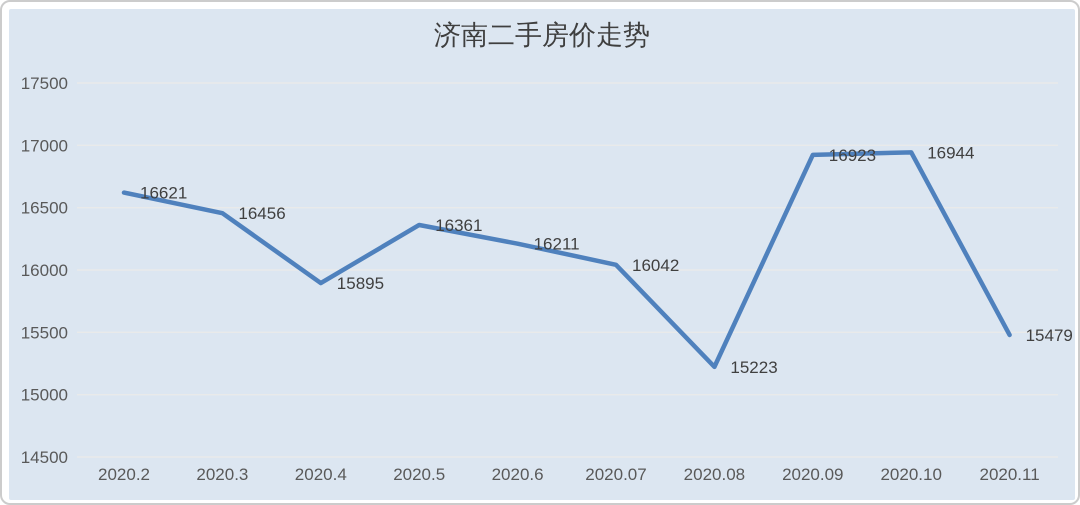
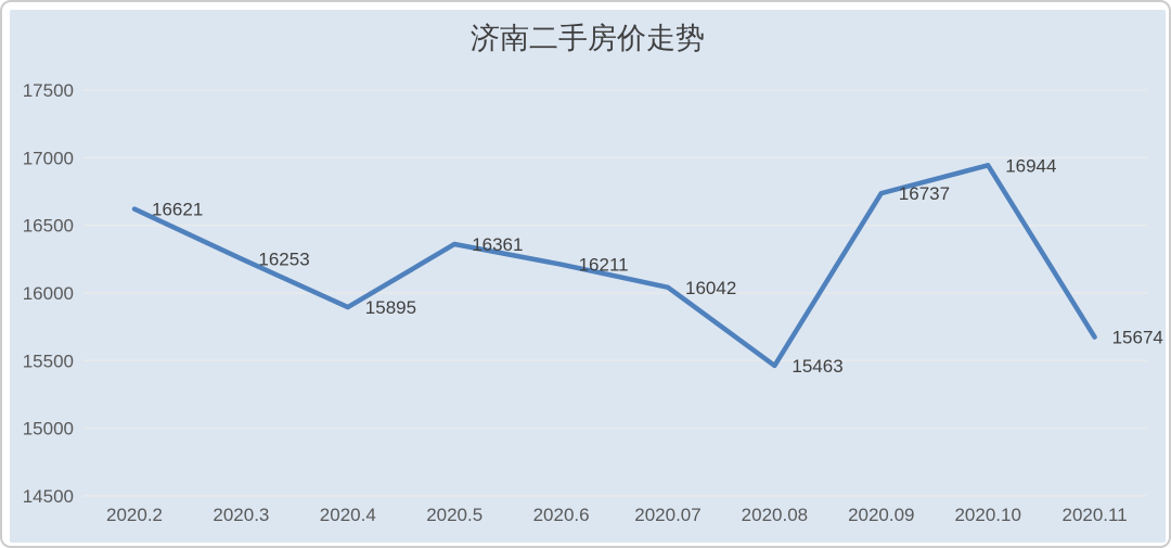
2020.3: 16456 -> 16253
2020.08: 15223 -> 15463
2020.09: 16923 -> 16737
2020.11: 15479 -> 15674
